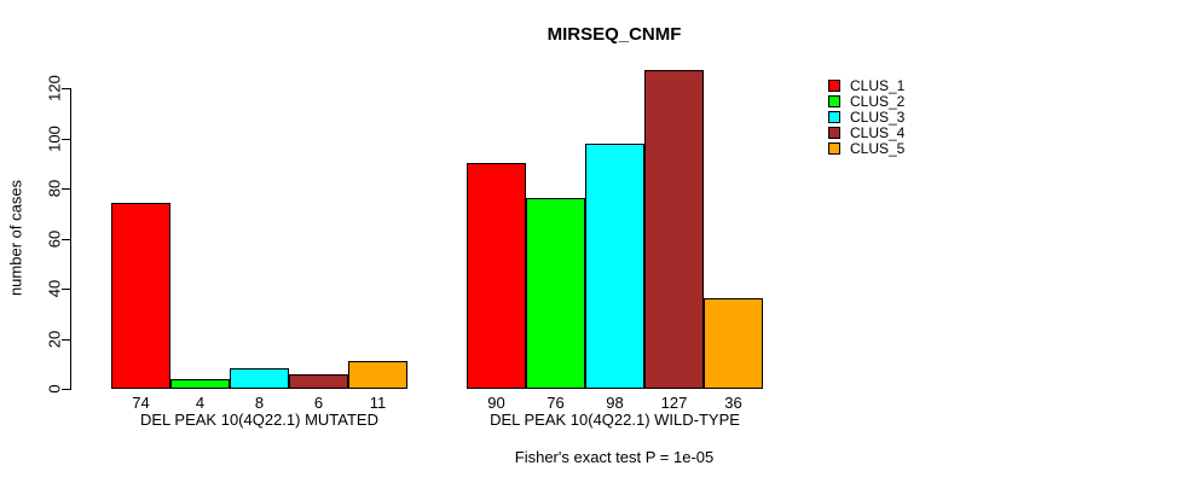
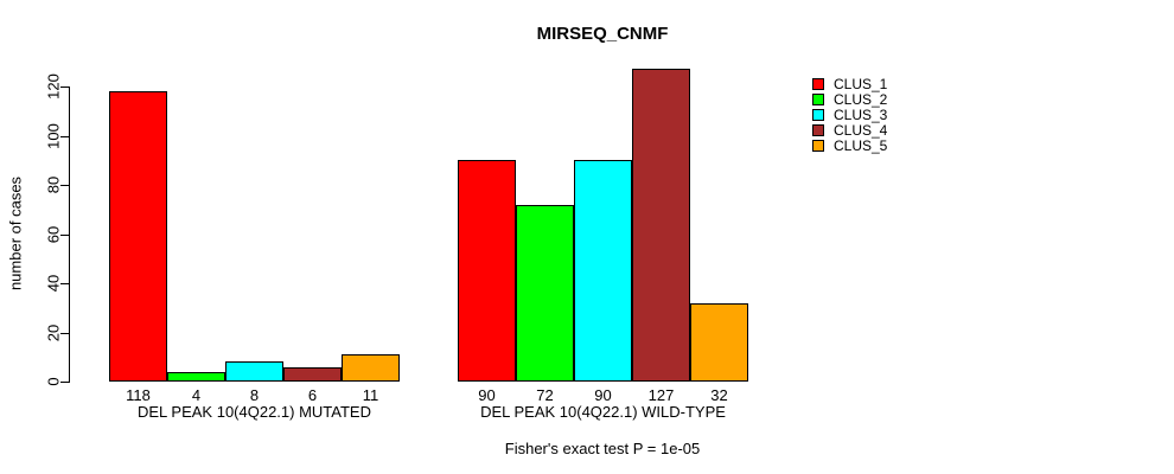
CLUS_1/DEL PEAK 10(4Q22.1) MUTATED: 74 -> 118
CLUS_2/DEL PEAK 10(4Q22.1) WILD-TYPE: 76 -> 72
CLUS_3/DEL PEAK 10(4Q22.1) WILD-TYPE: 98 -> 90
CLUS_5/DEL PEAK 10(4Q22.1) WILD-TYPE: 36 -> 32
